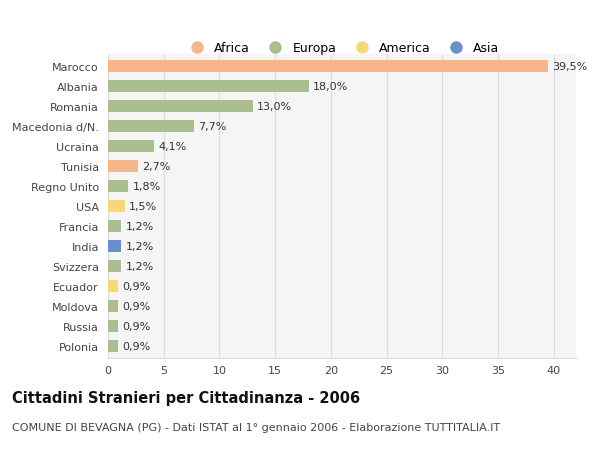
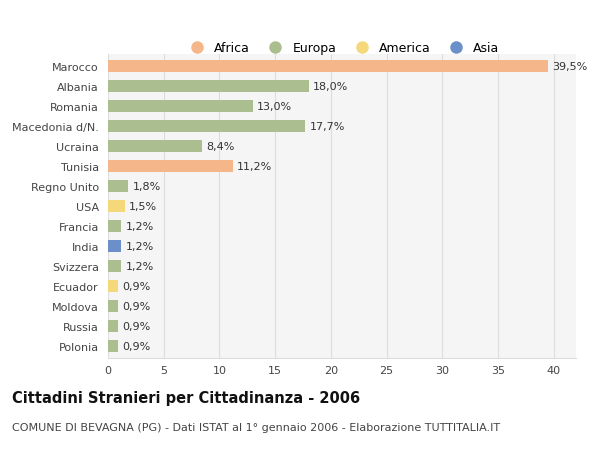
Macedonia d/N.: 7,7% -> 17,7%
Ucraina: 4,1% -> 8,4%
Tunisia: 2,7% -> 11,2%
